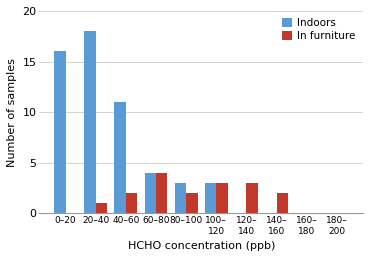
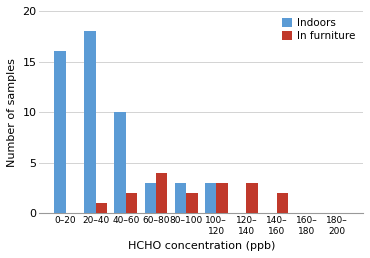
Indoors/40–60: 11 -> 10
Indoors/60–80: 4 -> 3
